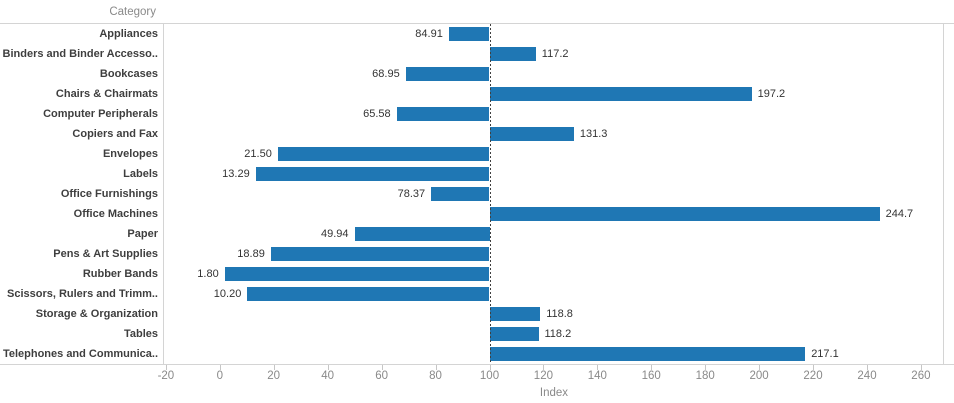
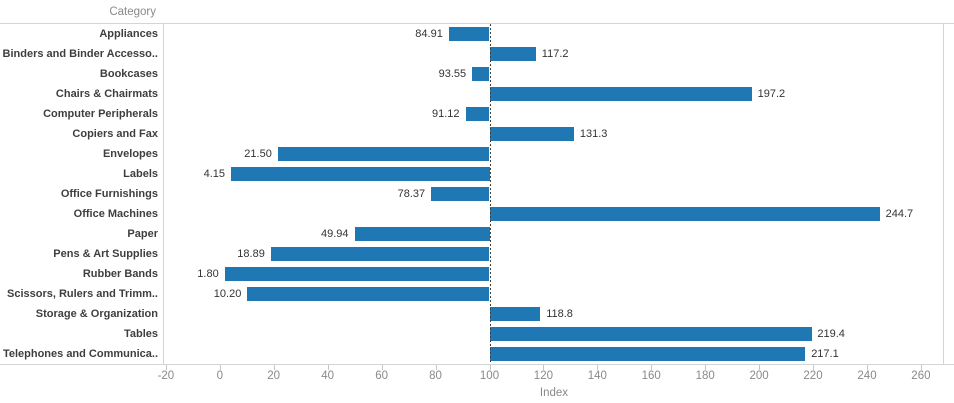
Bookcases: 68.95 -> 93.55
Computer Peripherals: 65.58 -> 91.12
Labels: 13.29 -> 4.15
Tables: 118.2 -> 219.4
